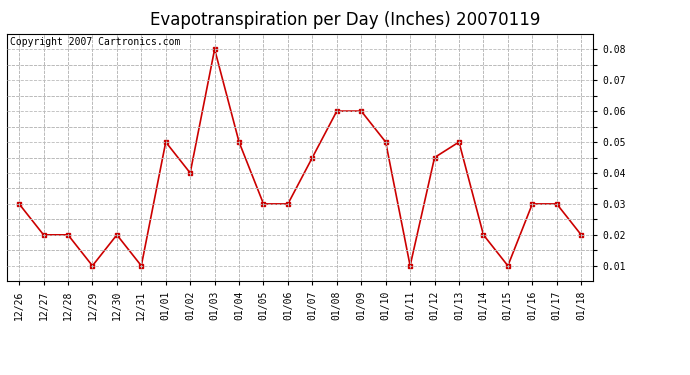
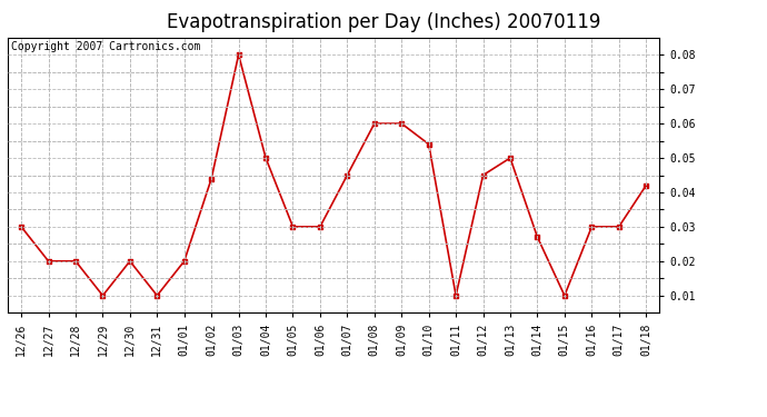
01/01: 0.050 -> 0.020
01/02: 0.040 -> 0.044
01/10: 0.050 -> 0.054
01/14: 0.020 -> 0.027
01/18: 0.020 -> 0.042
